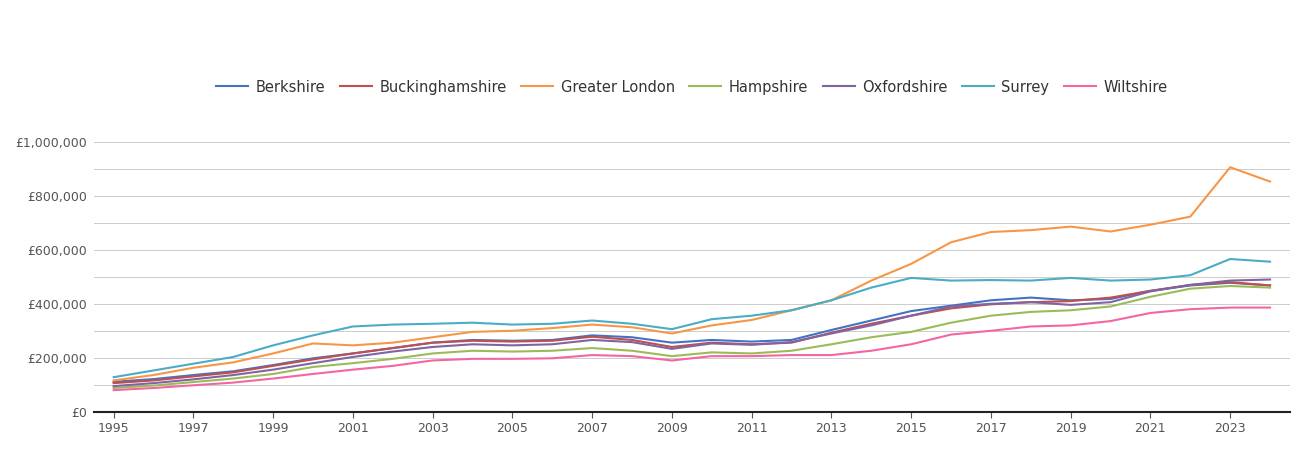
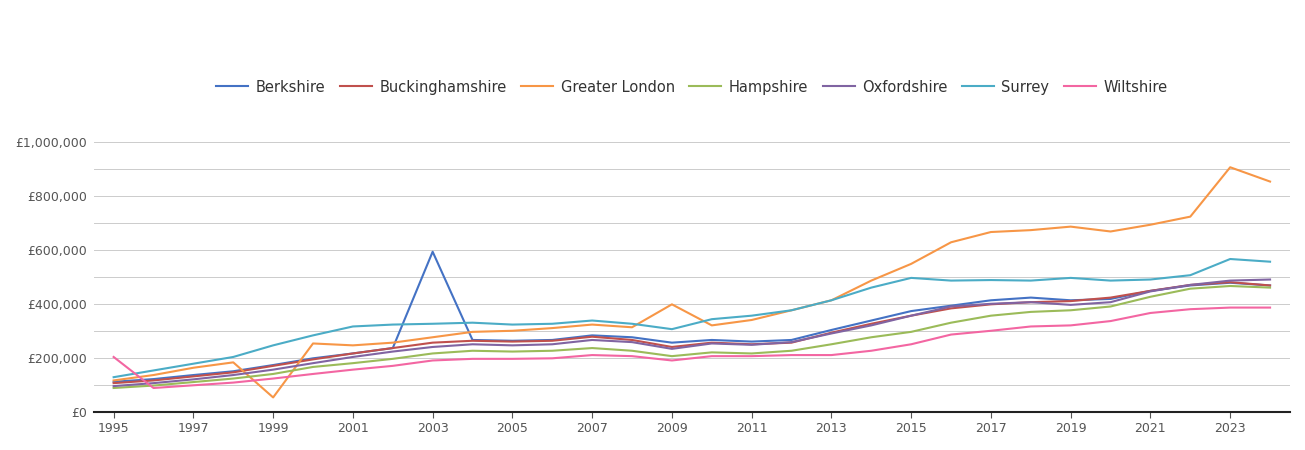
Wiltshire/1995: £82,000 -> £205,000
Greater London/1999: £218,000 -> £55,000
Berkshire/2003: £258,000 -> £595,000
Greater London/2009: £292,000 -> £400,000
